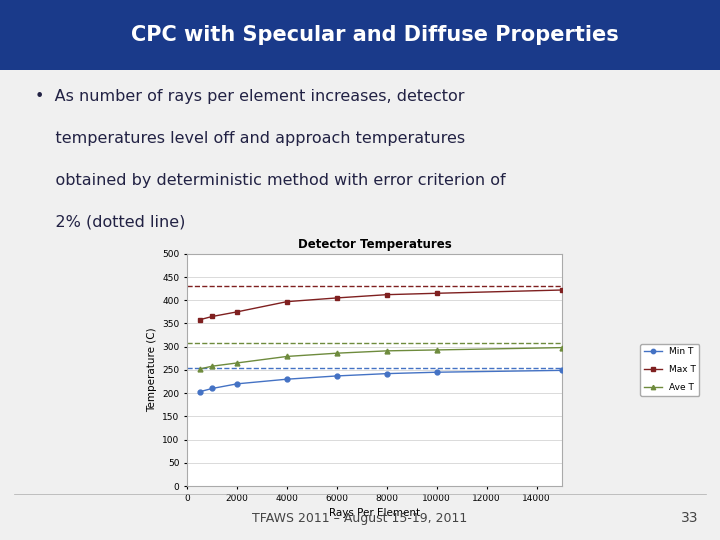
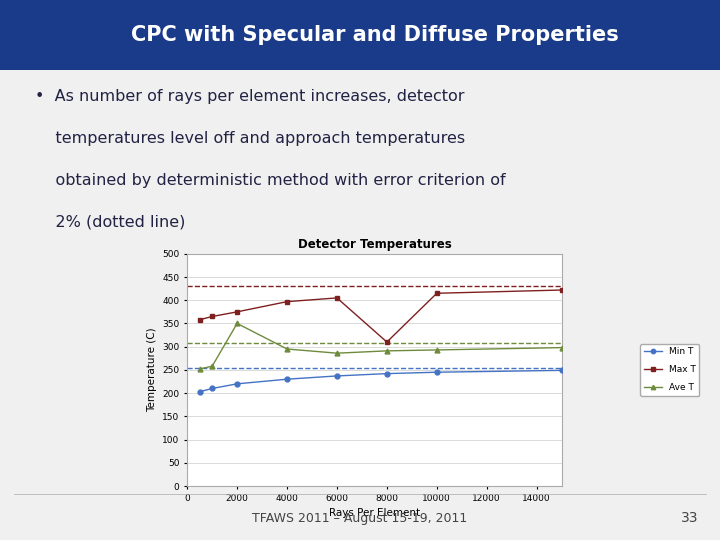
Ave T/2000: 265 -> 350
Ave T/4000: 279 -> 295
Max T/8000: 412 -> 310
